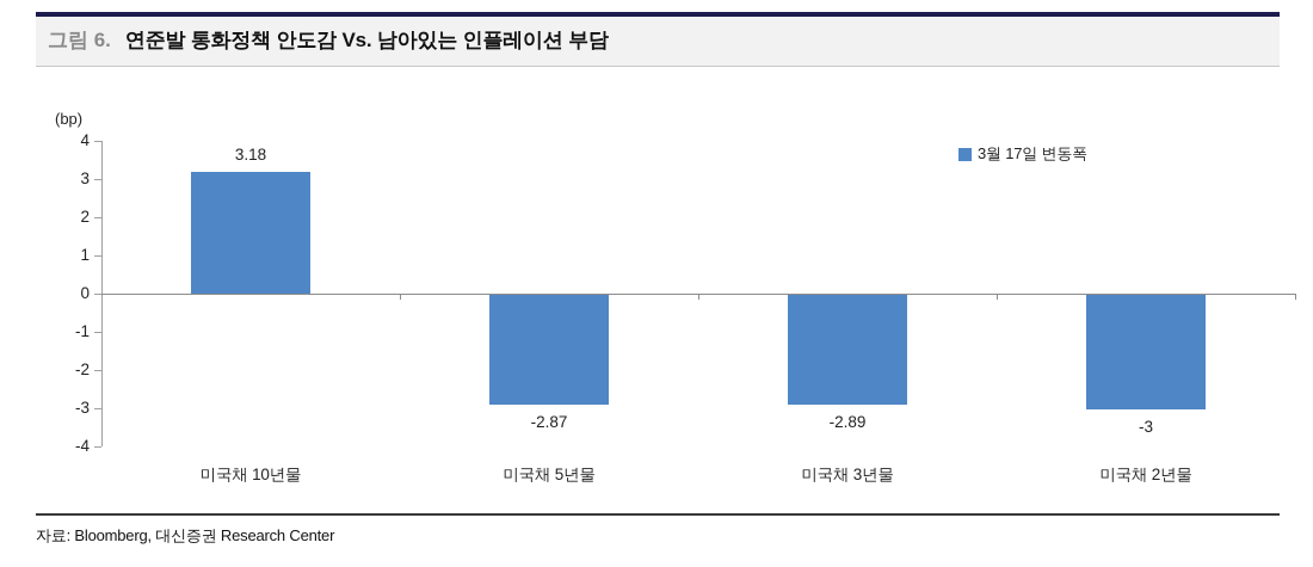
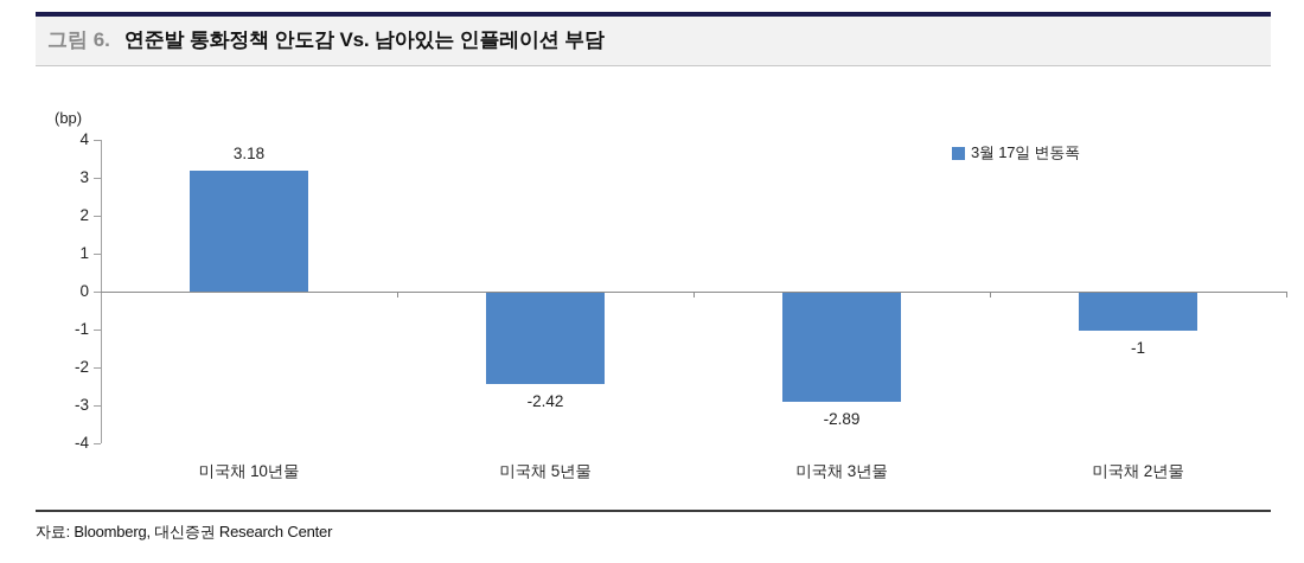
미국채 5년물: -2.87 -> -2.42
미국채 2년물: -3 -> -1
